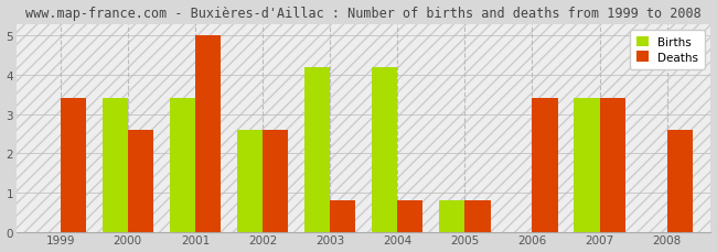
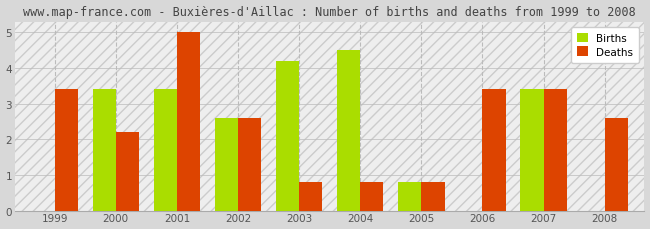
Deaths/2000: 2.6 -> 2.2
Births/2004: 4.2 -> 4.5
